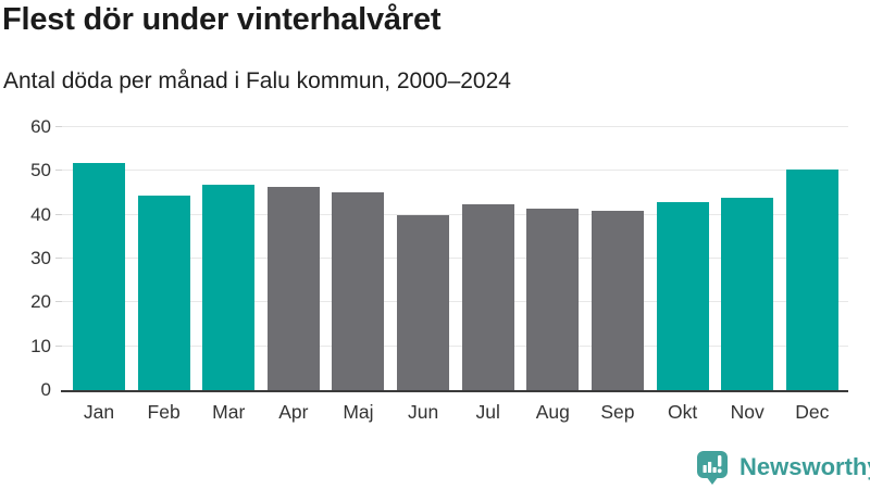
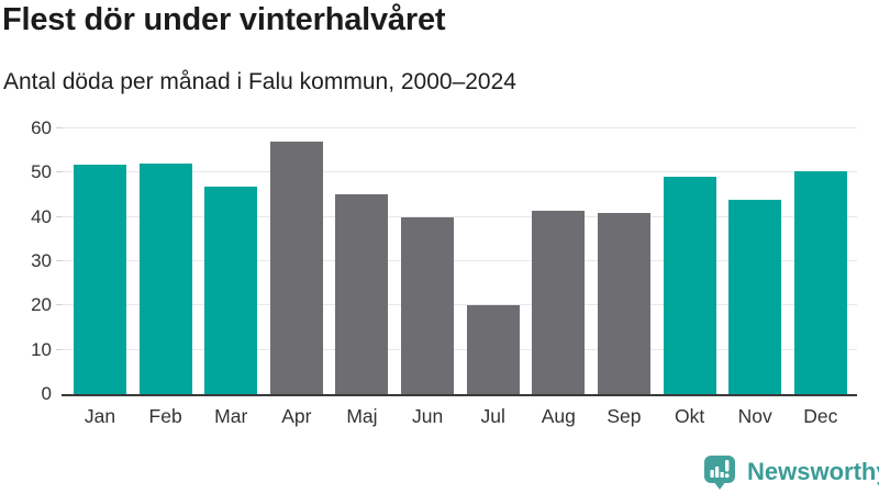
Feb: 44 -> 52
Apr: 46 -> 57
Jul: 42 -> 20
Okt: 43 -> 49
